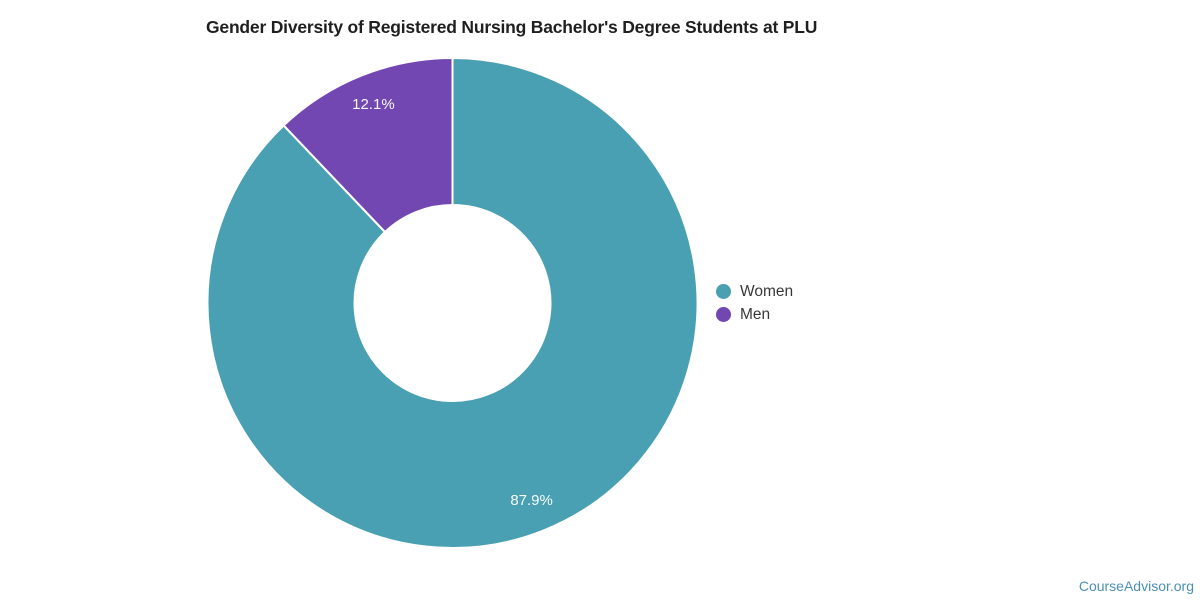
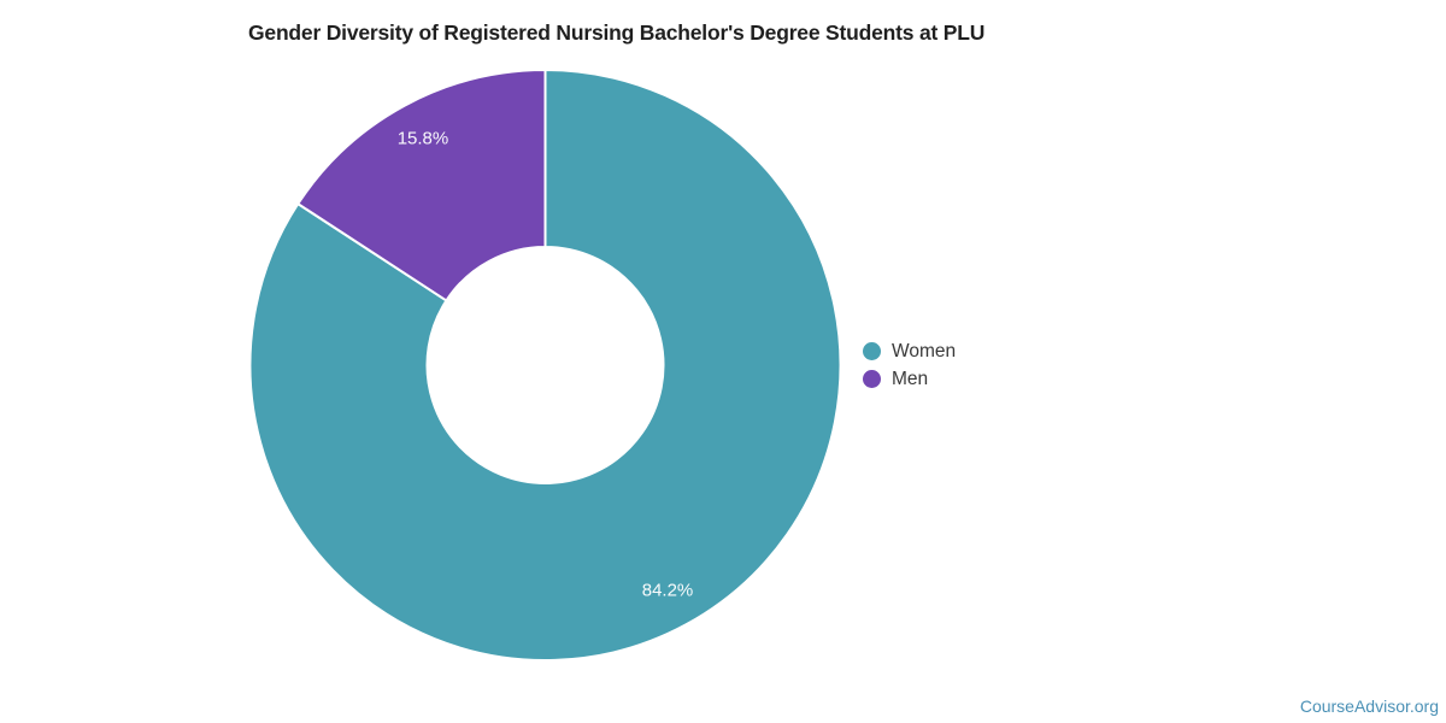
Women: 87.9% -> 84.2%
Men: 12.1% -> 15.8%
